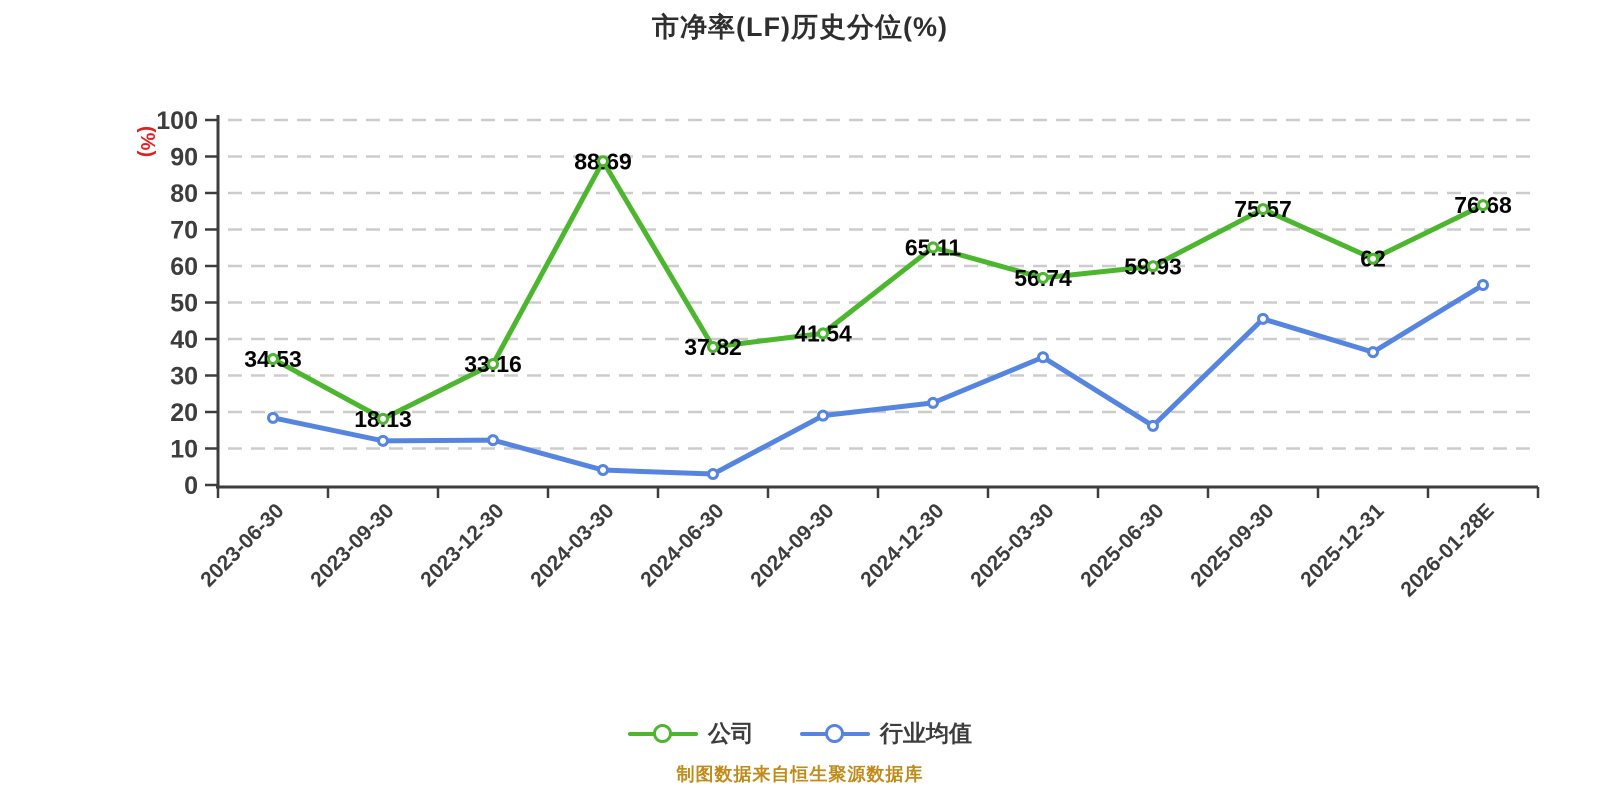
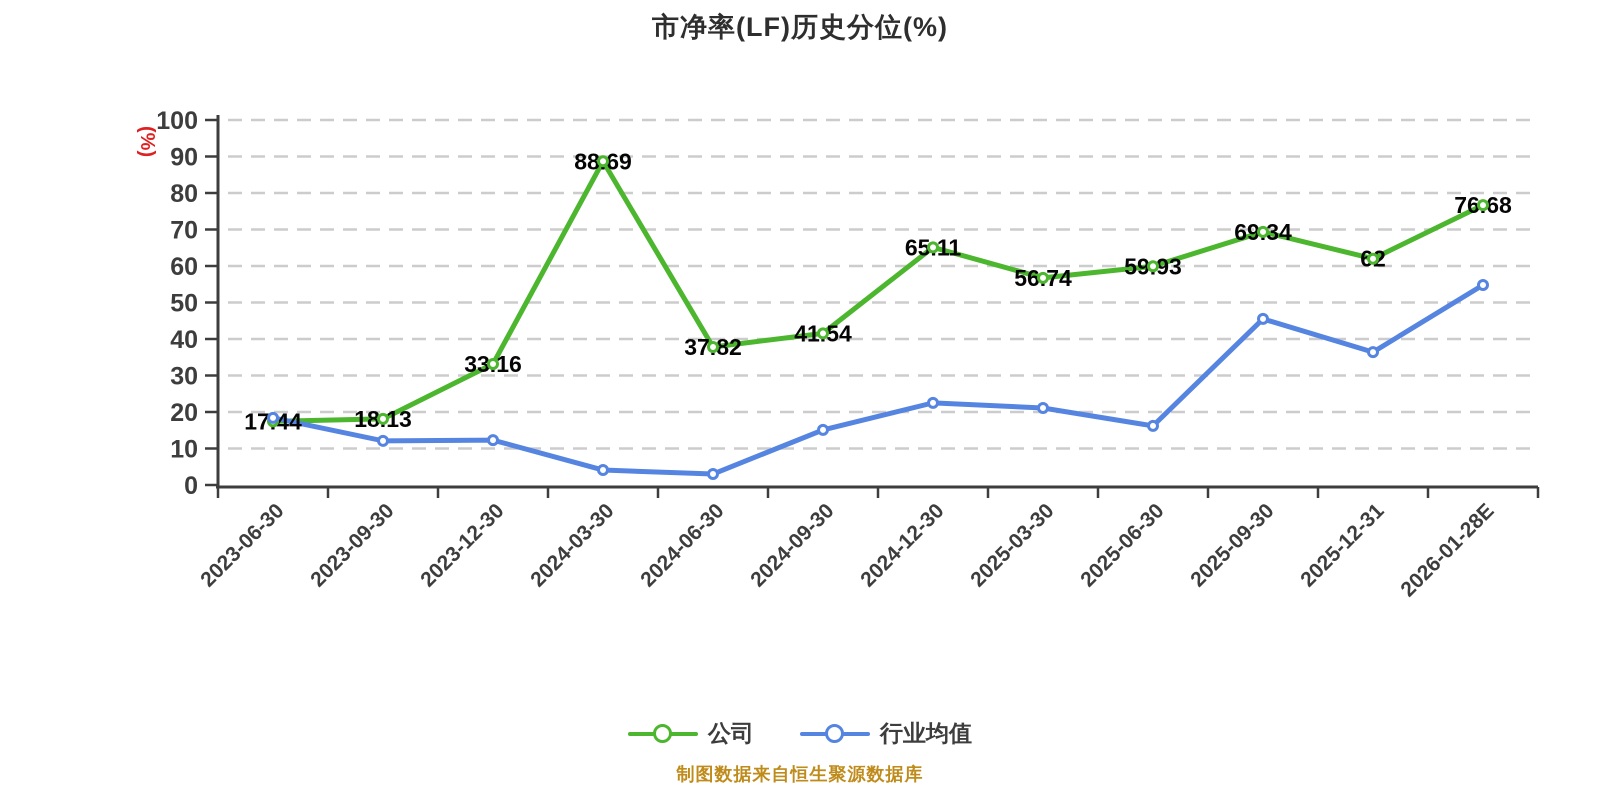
公司/2023-06-30: 34.53 -> 17.44
行业均值/2024-09-30: 19 -> 15
行业均值/2025-03-30: 35 -> 21
公司/2025-09-30: 75.57 -> 69.34
